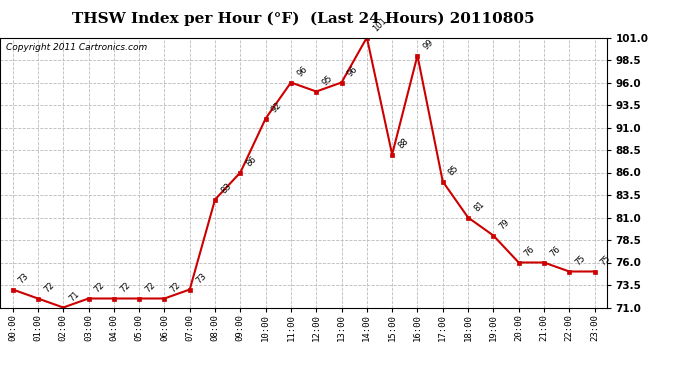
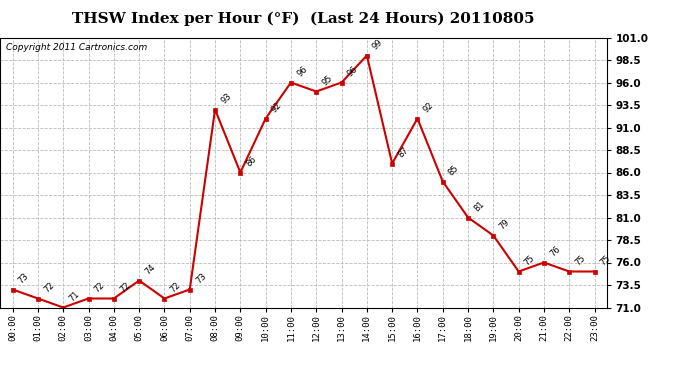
05:00: 72 -> 74
08:00: 83 -> 93
14:00: 101 -> 99
15:00: 88 -> 87
16:00: 99 -> 92
20:00: 76 -> 75
